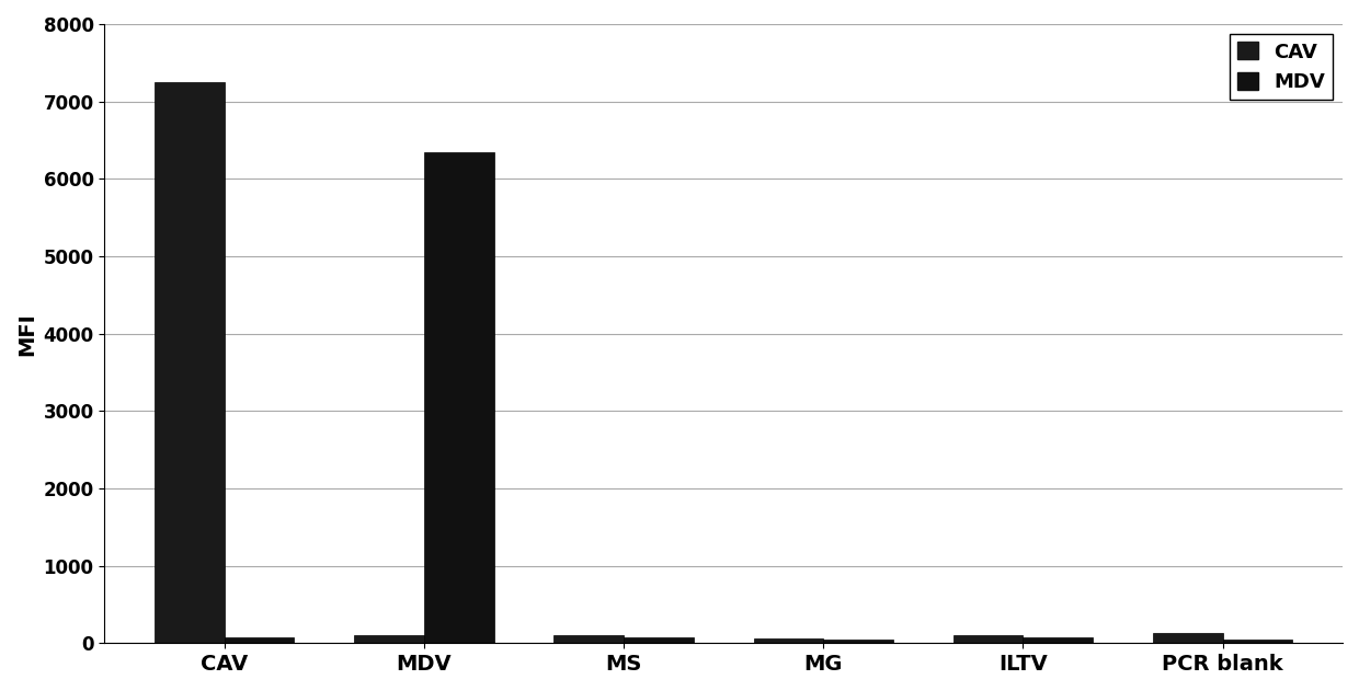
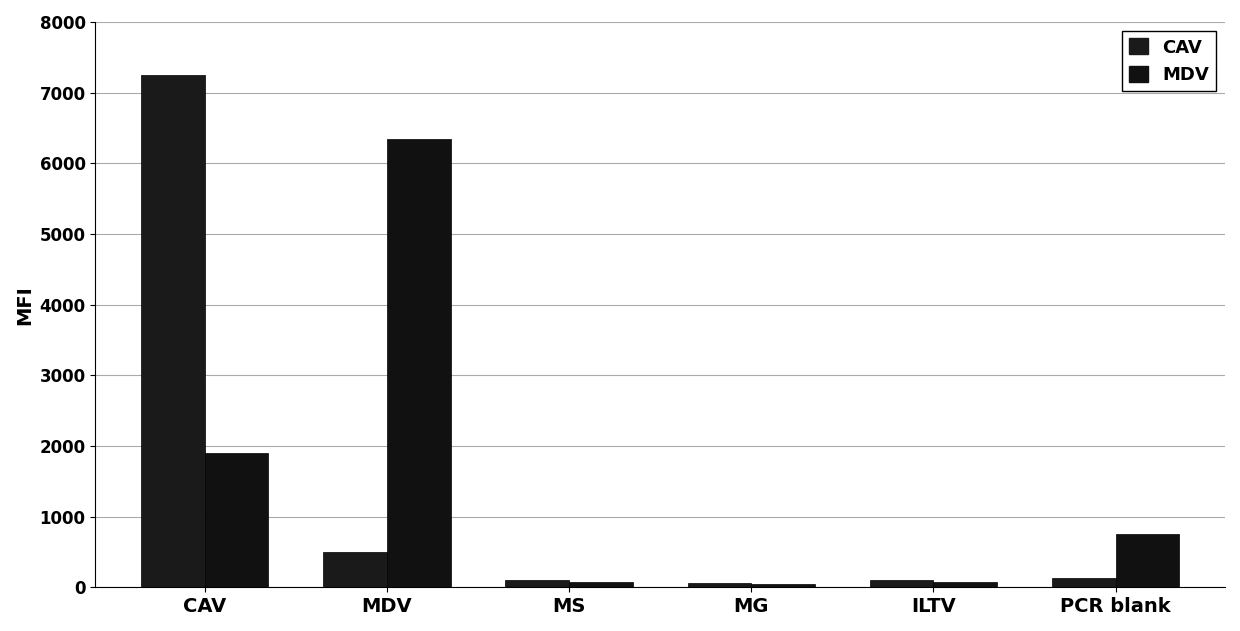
MDV/CAV: 80 -> 1900
CAV/MDV: 100 -> 500
MDV/PCR blank: 50 -> 760
